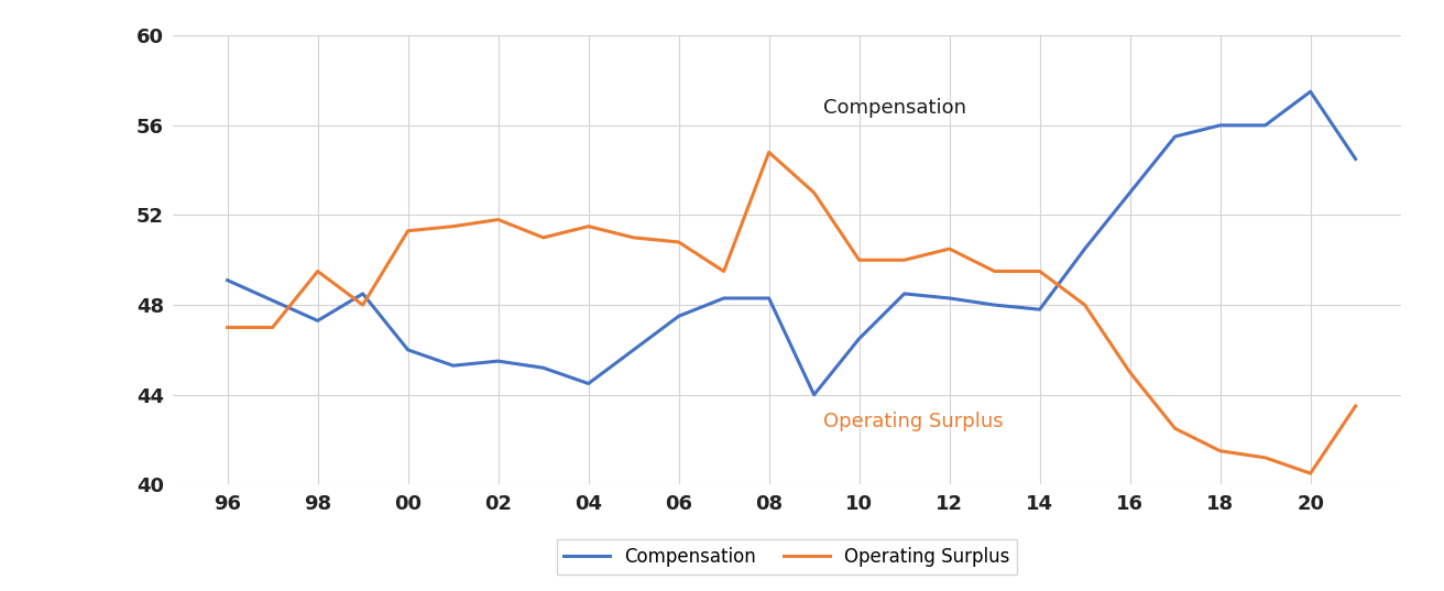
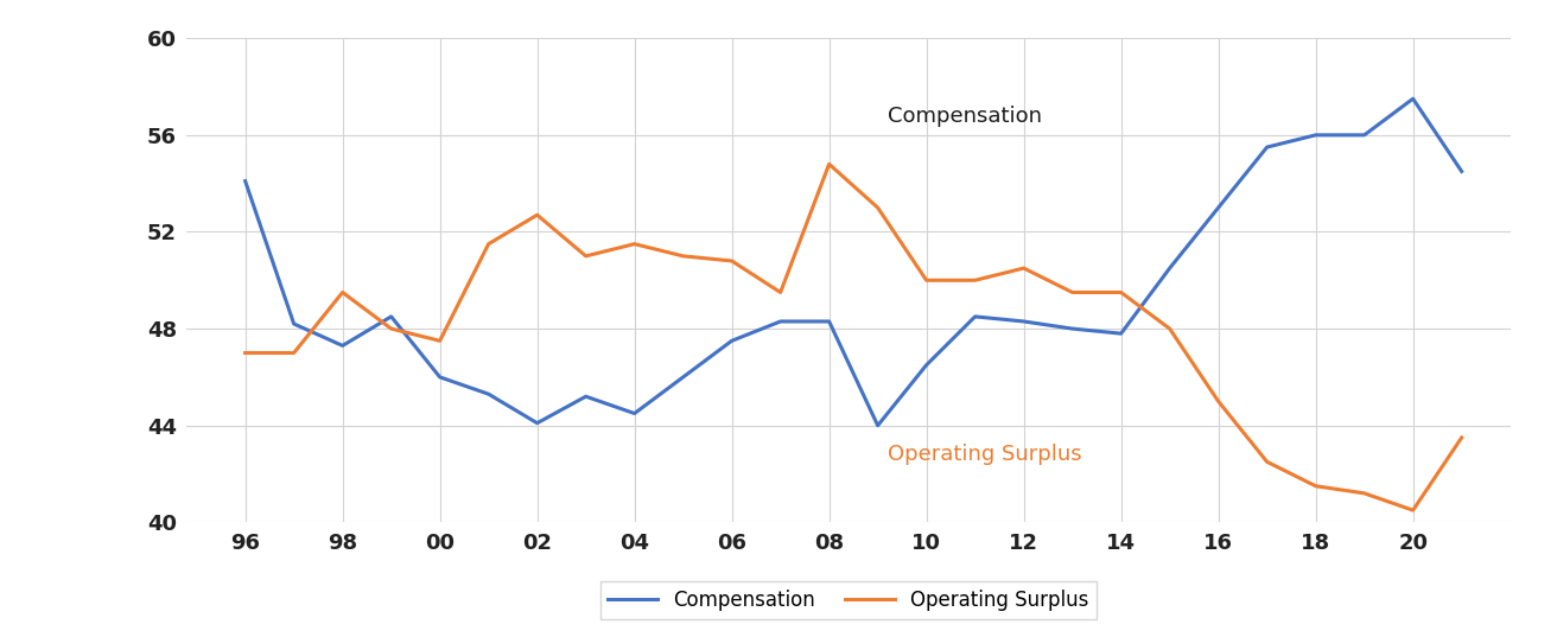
Compensation/96: 49.1 -> 54.1
Operating Surplus/00: 51.3 -> 47.5
Compensation/02: 45.5 -> 44.1
Operating Surplus/02: 51.8 -> 52.7
